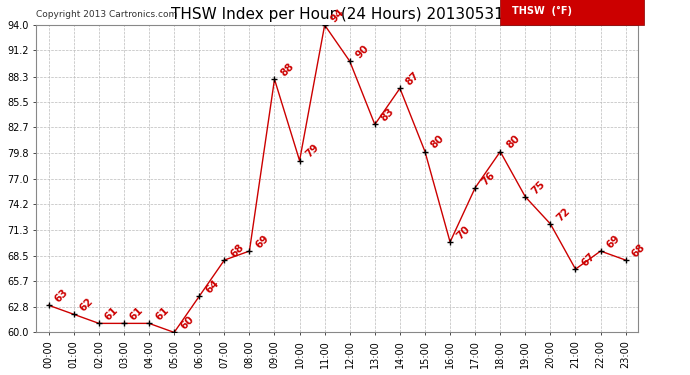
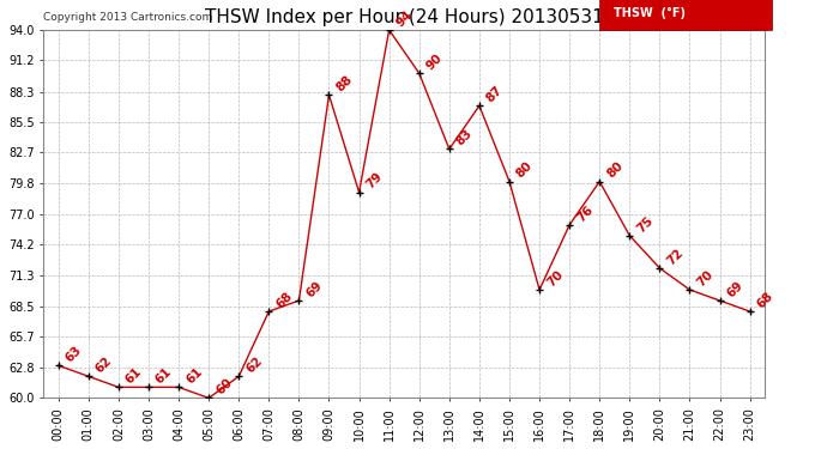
06:00: 64 -> 62
21:00: 67 -> 70
